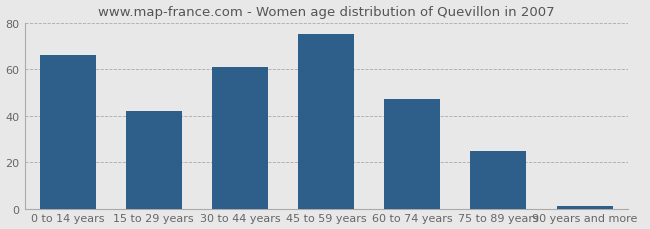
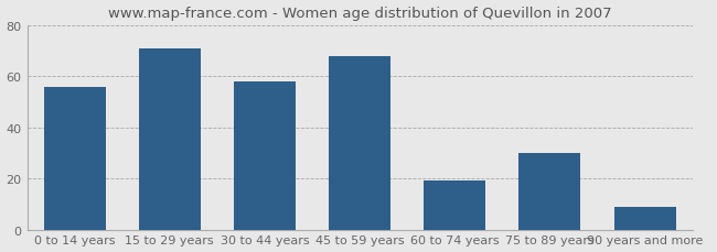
0 to 14 years: 66 -> 56
15 to 29 years: 42 -> 71
30 to 44 years: 61 -> 58
45 to 59 years: 75 -> 68
60 to 74 years: 47 -> 19
75 to 89 years: 25 -> 30
90 years and more: 1 -> 9
